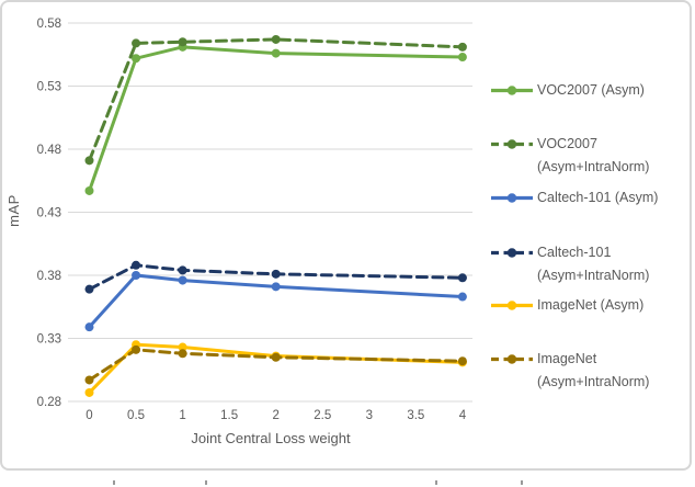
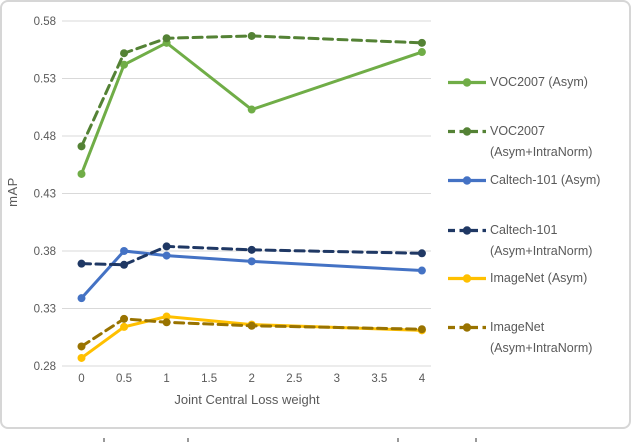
VOC2007 (Asym)/0.5: 0.552 -> 0.542
VOC2007 (Asym+IntraNorm)/0.5: 0.564 -> 0.552
Caltech-101 (Asym+IntraNorm)/0.5: 0.388 -> 0.368
ImageNet (Asym)/0.5: 0.325 -> 0.314
VOC2007 (Asym)/2: 0.556 -> 0.503
